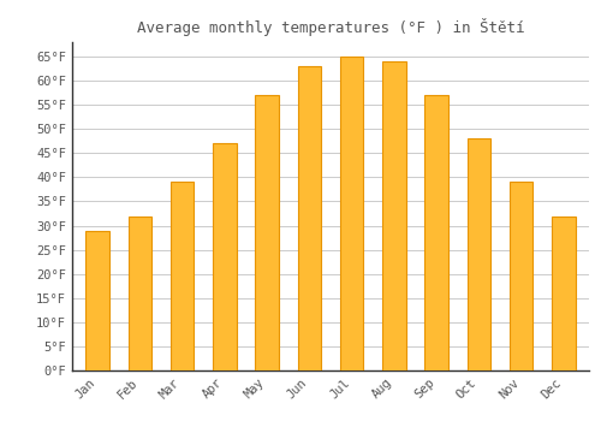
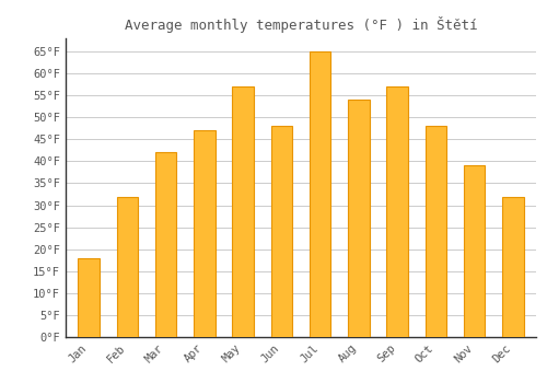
Jan: 29°F -> 18°F
Mar: 39°F -> 42°F
Jun: 63°F -> 48°F
Aug: 64°F -> 54°F
